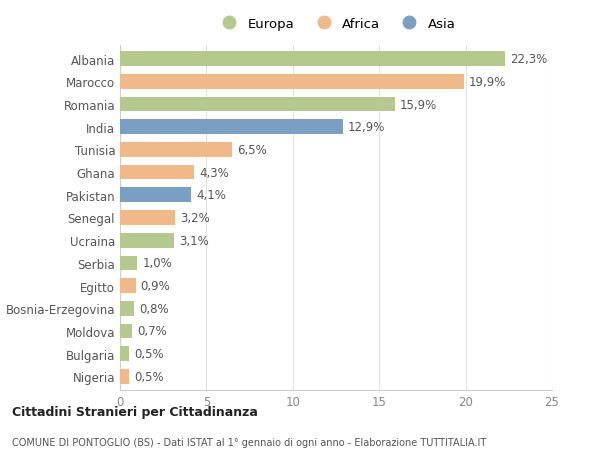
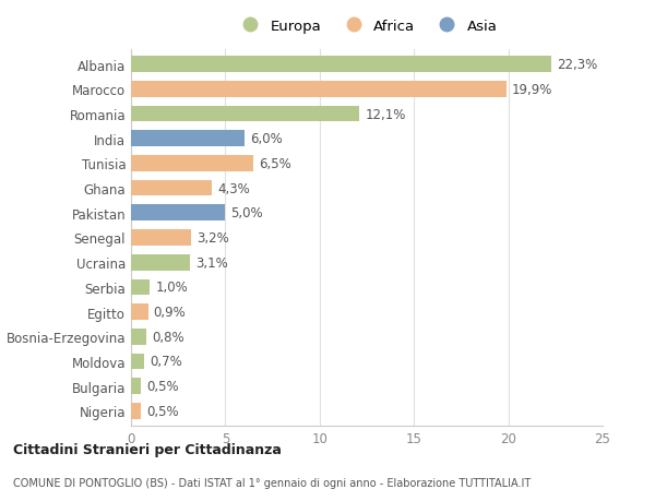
Romania: 15,9% -> 12,1%
India: 12,9% -> 6,0%
Pakistan: 4,1% -> 5,0%
